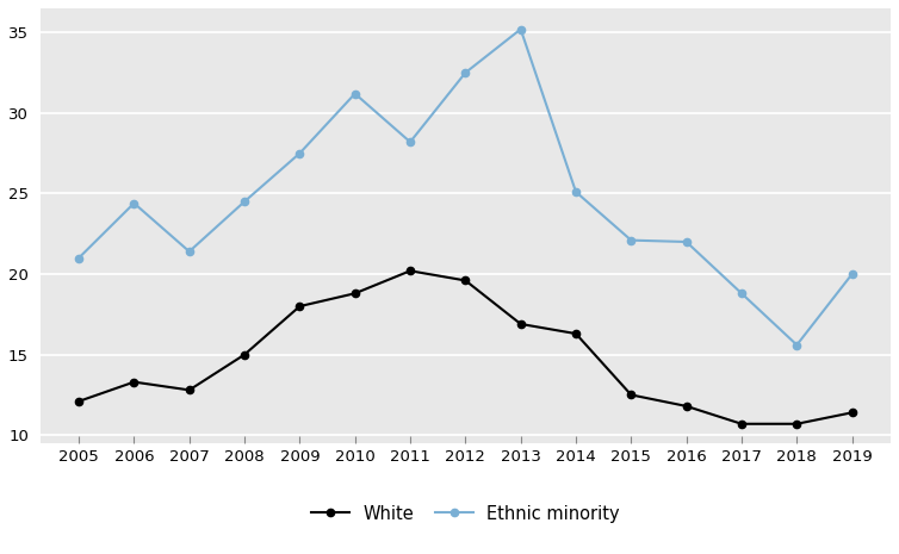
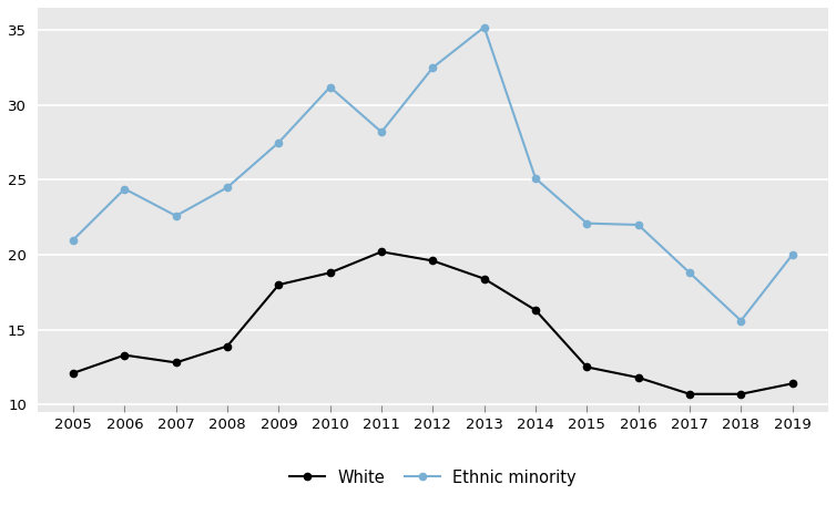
Ethnic minority/2007: 21.4 -> 22.6
White/2008: 15.0 -> 13.9
White/2013: 16.9 -> 18.4
